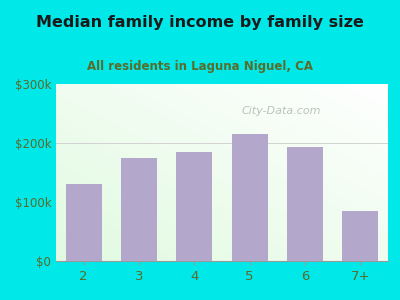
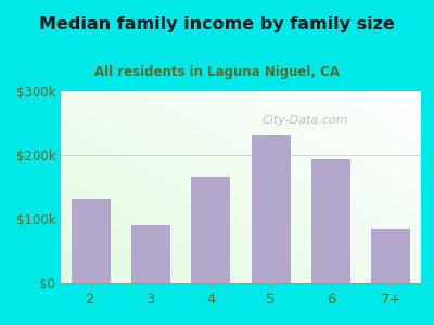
3: $175k -> $90k
4: $185k -> $166k
5: $215k -> $230k
